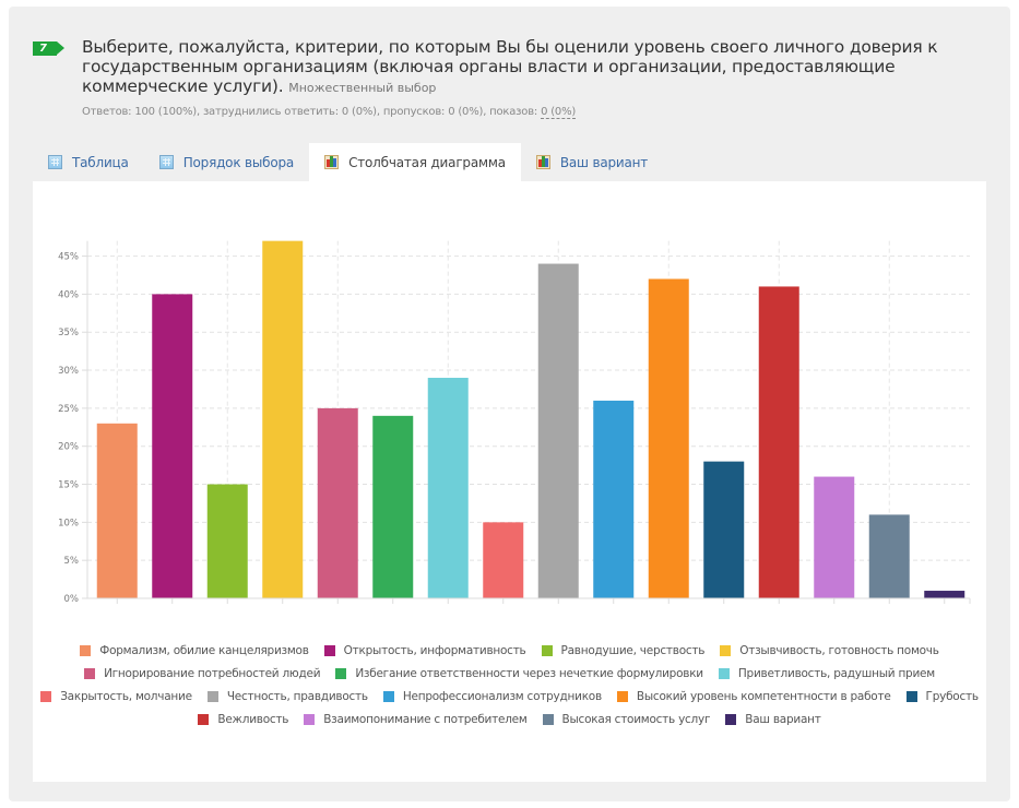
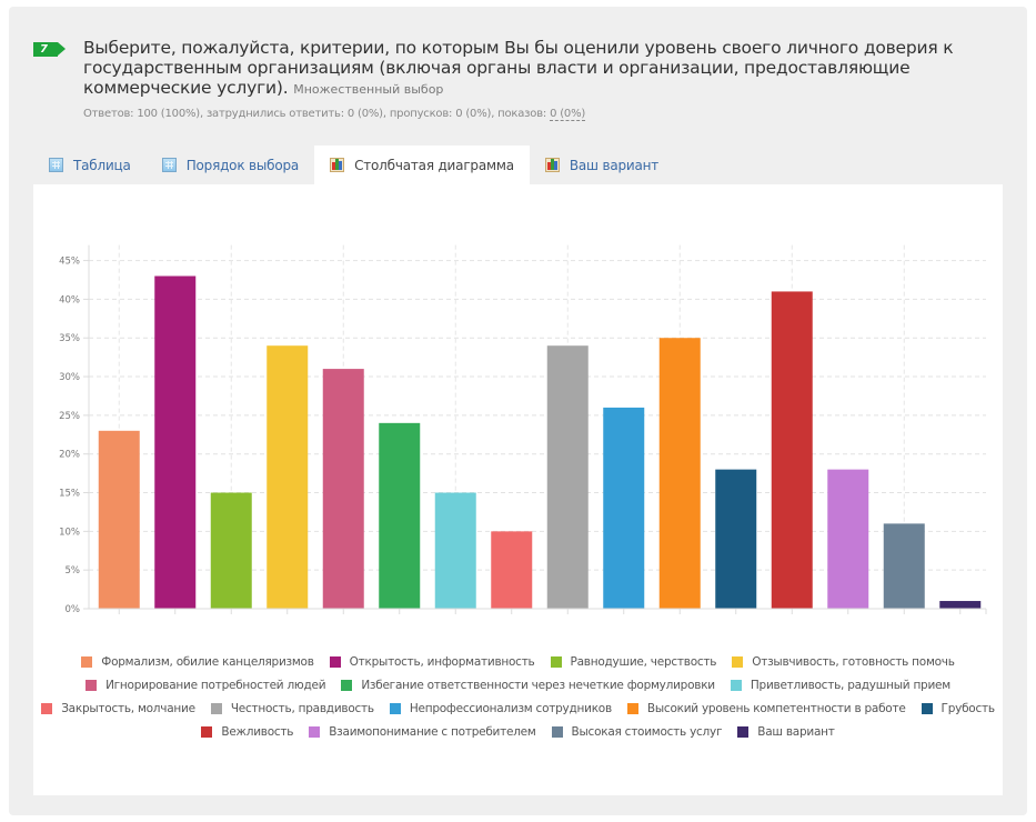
Открытость, информативность: 40% -> 43%
Отзывчивость, готовность помочь: 47% -> 34%
Игнорирование потребностей людей: 25% -> 31%
Приветливость, радушный прием: 29% -> 15%
Честность, правдивость: 44% -> 34%
Высокий уровень компетентности в работе: 42% -> 35%
Взаимопонимание с потребителем: 16% -> 18%
